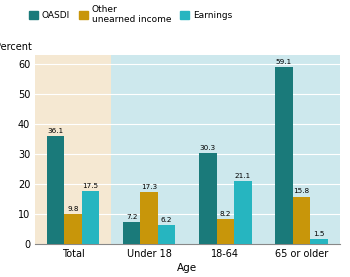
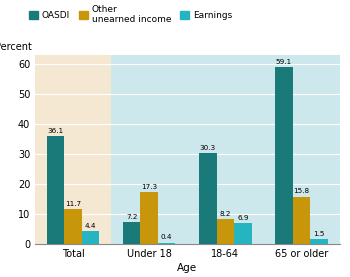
Other unearned income/Total: 9.8 -> 11.7
Earnings/Total: 17.5 -> 4.4
Earnings/Under 18: 6.2 -> 0.4
Earnings/18-64: 21.1 -> 6.9
